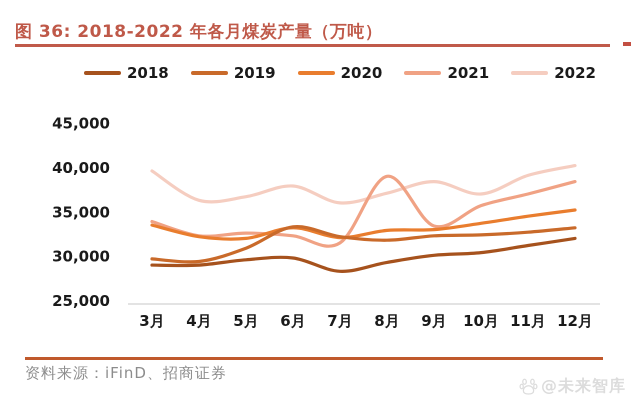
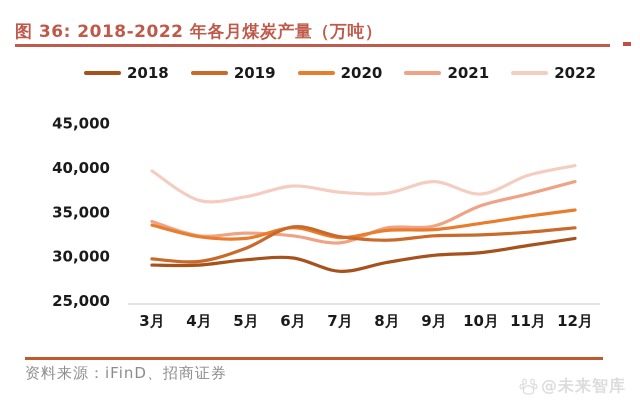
2022/7月: 36000 -> 37000
2021/8月: 39000 -> 33000
